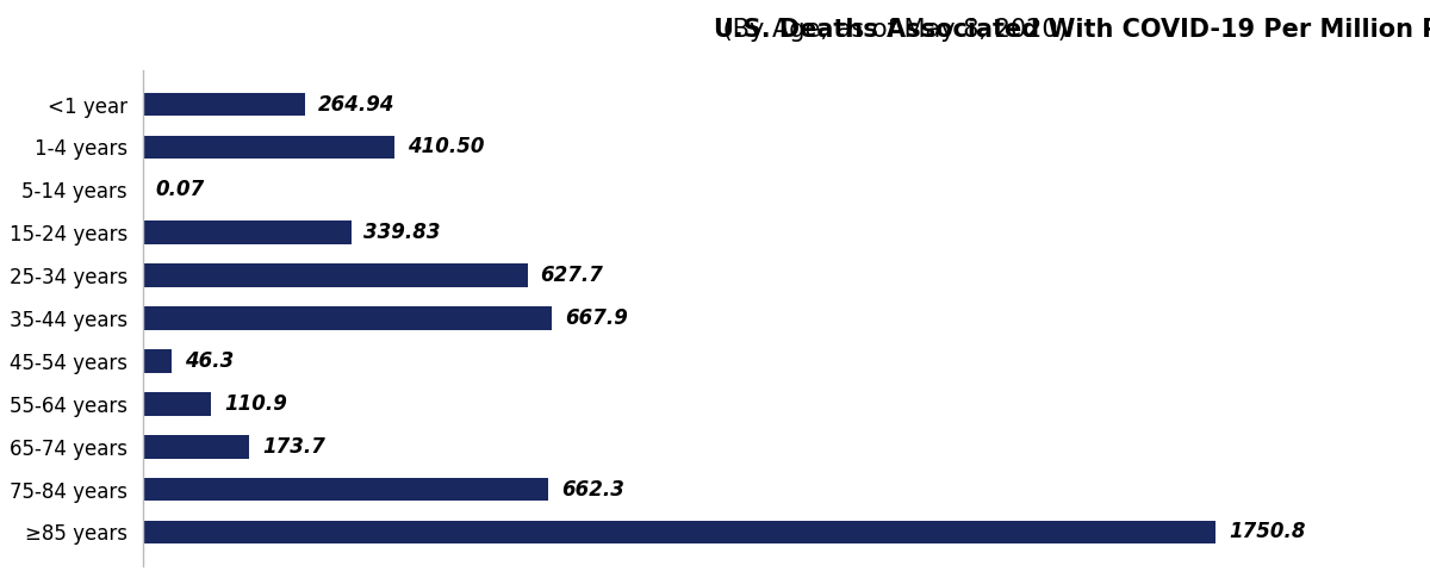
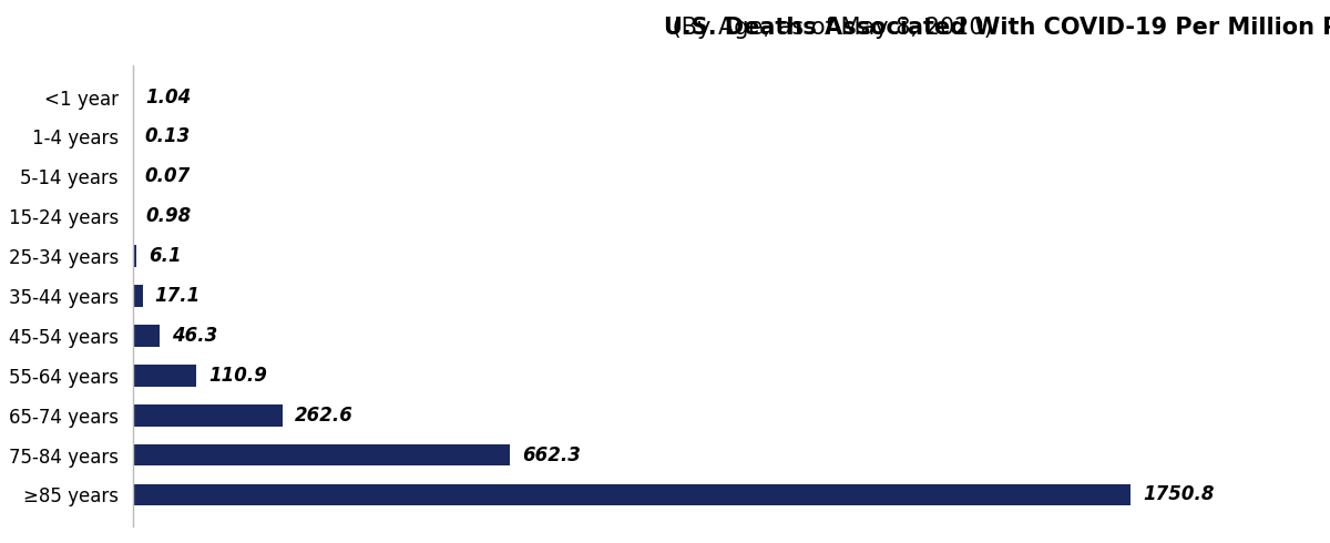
<1 year: 264.94 -> 1.04
1-4 years: 410.50 -> 0.13
15-24 years: 339.83 -> 0.98
25-34 years: 627.7 -> 6.1
35-44 years: 667.9 -> 17.1
65-74 years: 173.7 -> 262.6
